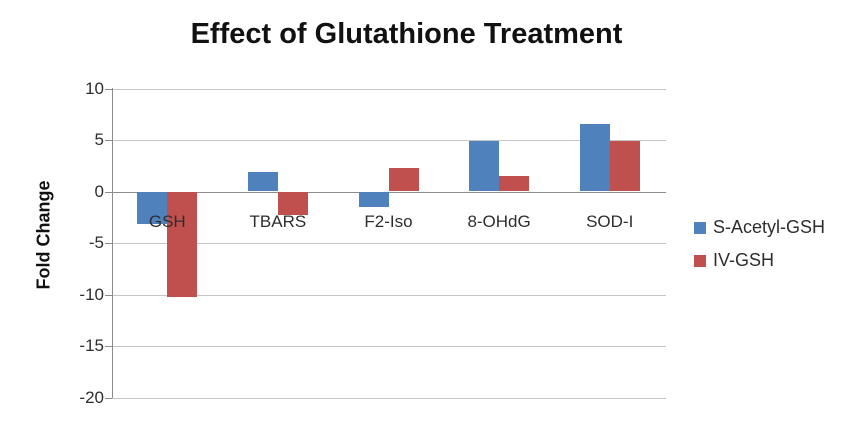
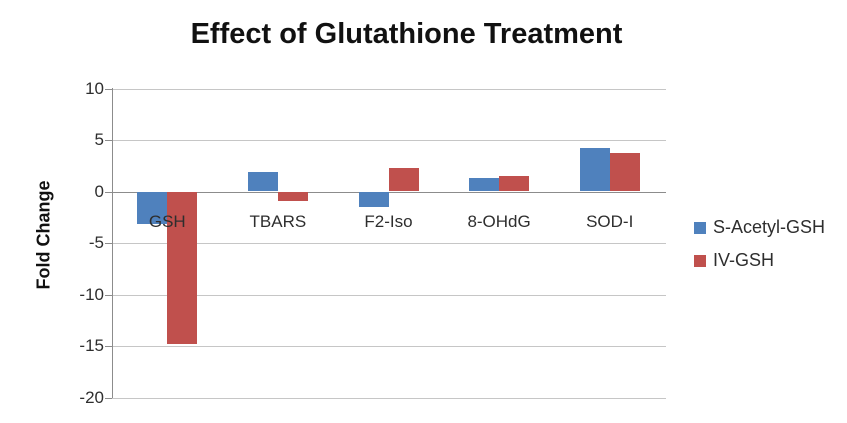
IV-GSH/GSH: -10.2 -> -14.8
IV-GSH/TBARS: -2.3 -> -0.9
S-Acetyl-GSH/8-OHdG: 4.9 -> 1.3
S-Acetyl-GSH/SOD-I: 6.6 -> 4.2
IV-GSH/SOD-I: 4.9 -> 3.7
